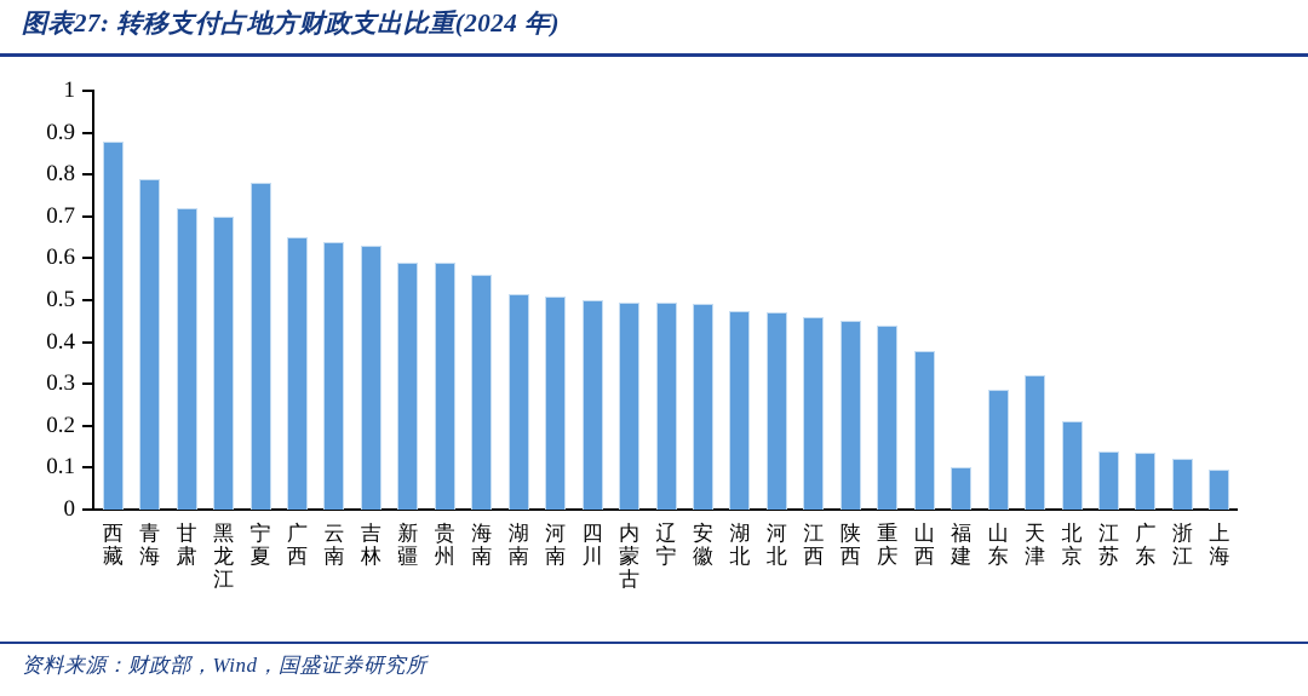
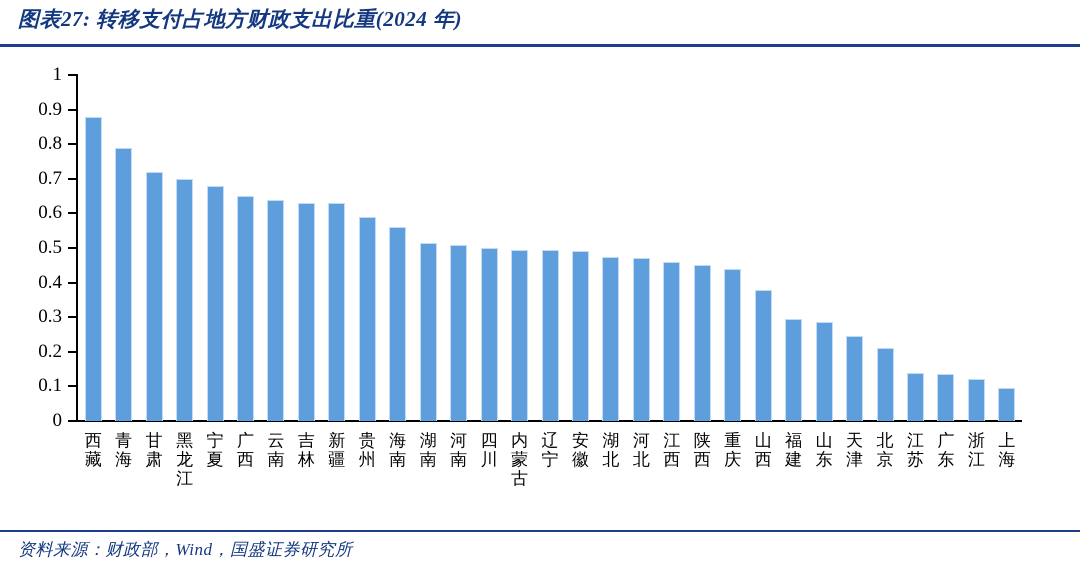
宁夏: 0.78 -> 0.68
新疆: 0.59 -> 0.63
福建: 0.10 -> 0.29
天津: 0.32 -> 0.24
